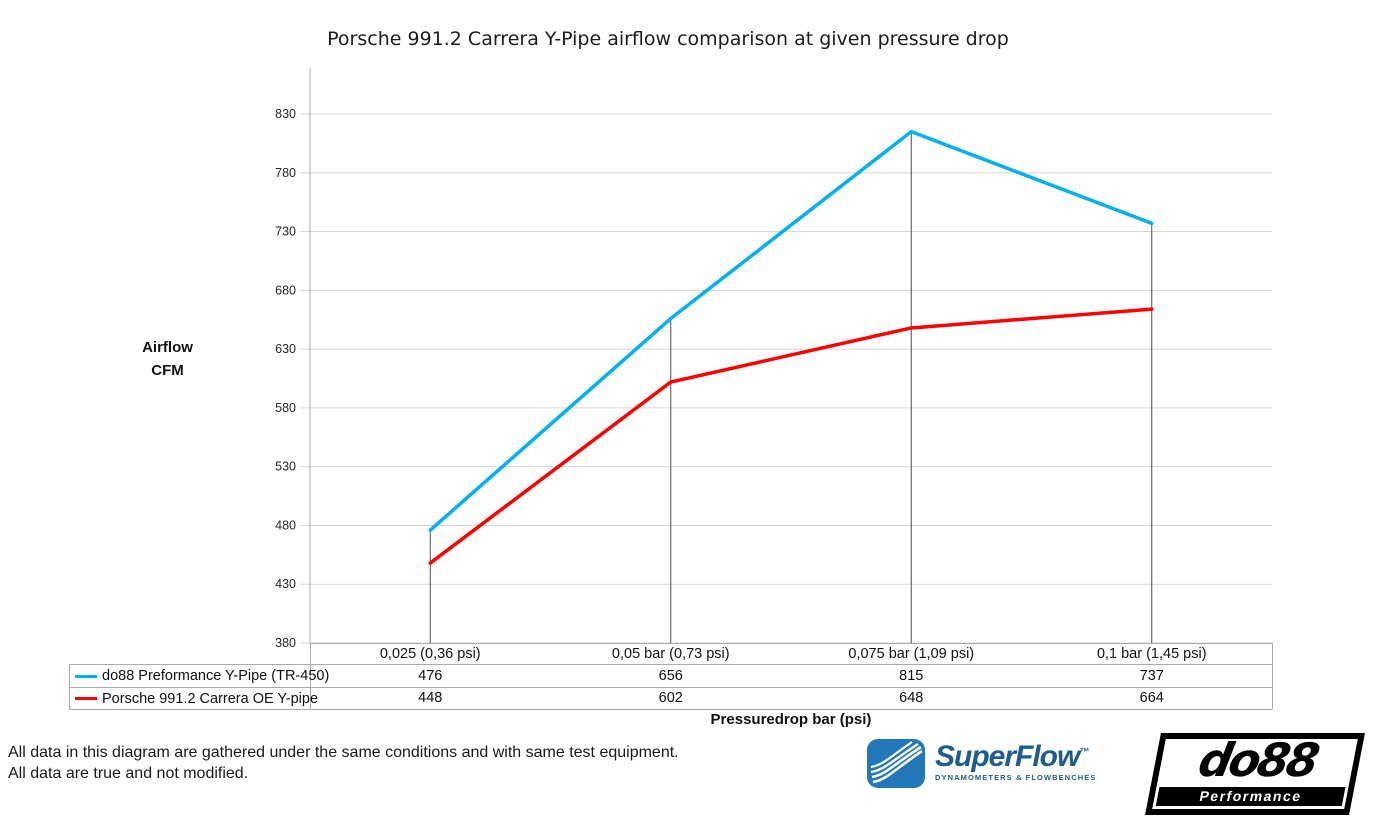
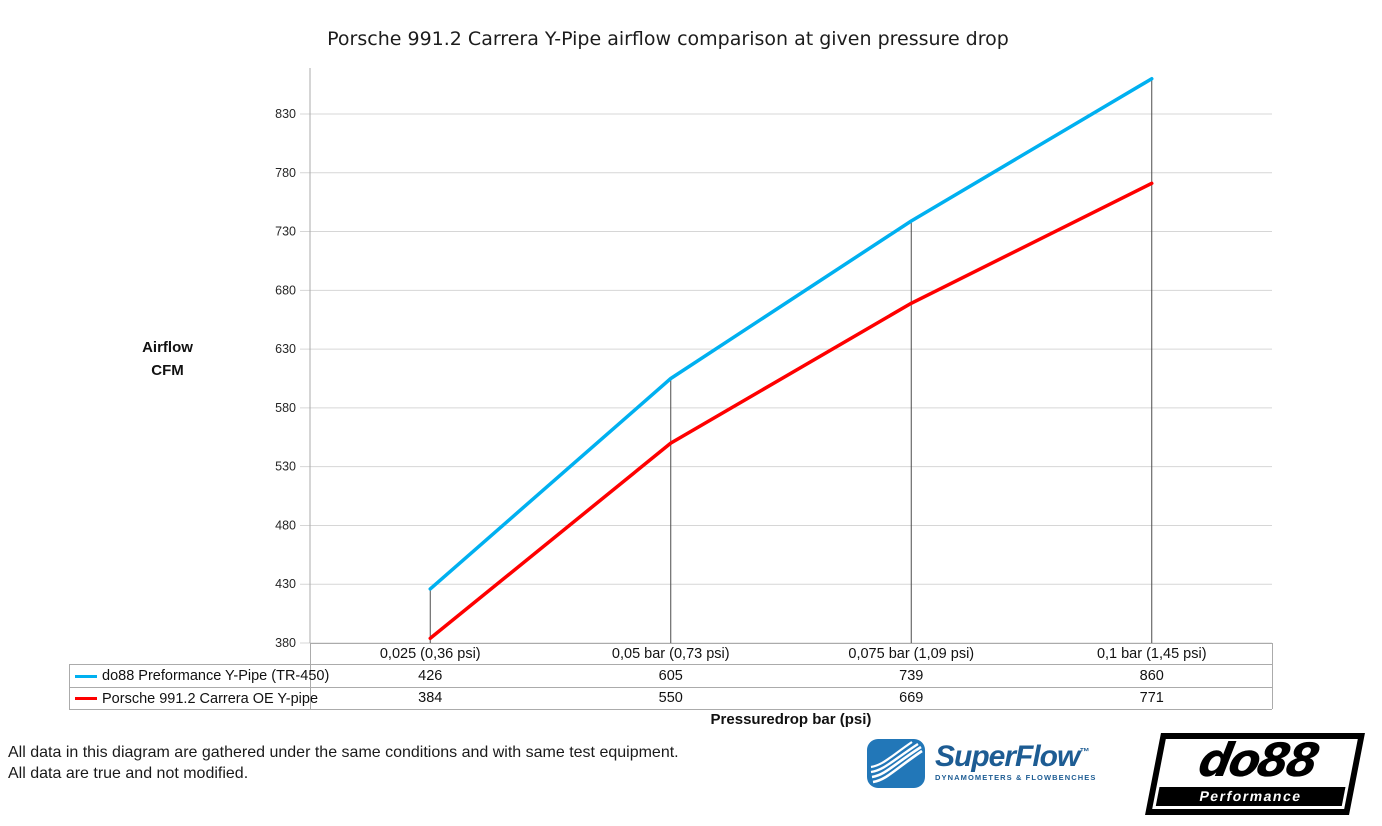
do88 Preformance Y-Pipe (TR-450)/0,025 (0,36 psi): 476 -> 426
Porsche 991.2 Carrera OE Y-pipe/0,025 (0,36 psi): 448 -> 384
do88 Preformance Y-Pipe (TR-450)/0,05 bar (0,73 psi): 656 -> 605
Porsche 991.2 Carrera OE Y-pipe/0,05 bar (0,73 psi): 602 -> 550
do88 Preformance Y-Pipe (TR-450)/0,075 bar (1,09 psi): 815 -> 739
Porsche 991.2 Carrera OE Y-pipe/0,075 bar (1,09 psi): 648 -> 669
do88 Preformance Y-Pipe (TR-450)/0,1 bar (1,45 psi): 737 -> 860
Porsche 991.2 Carrera OE Y-pipe/0,1 bar (1,45 psi): 664 -> 771
